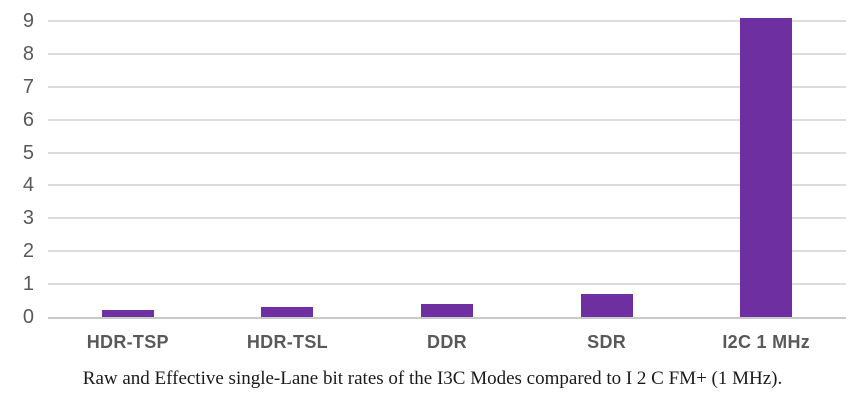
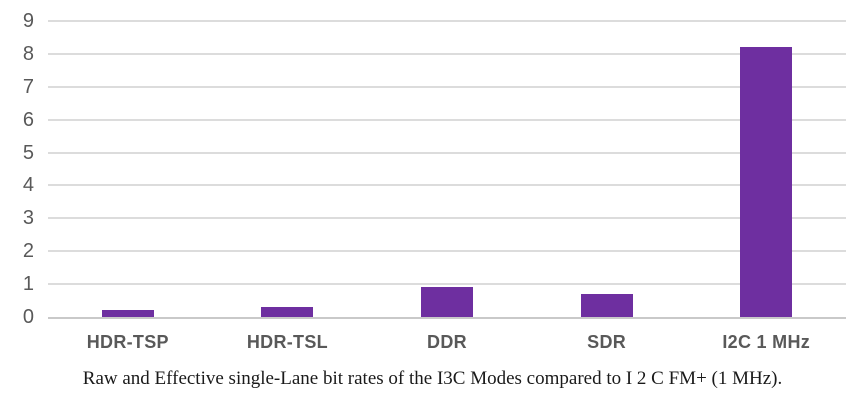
DDR: 0.4 -> 0.9
I2C 1 MHz: 9.1 -> 8.2
